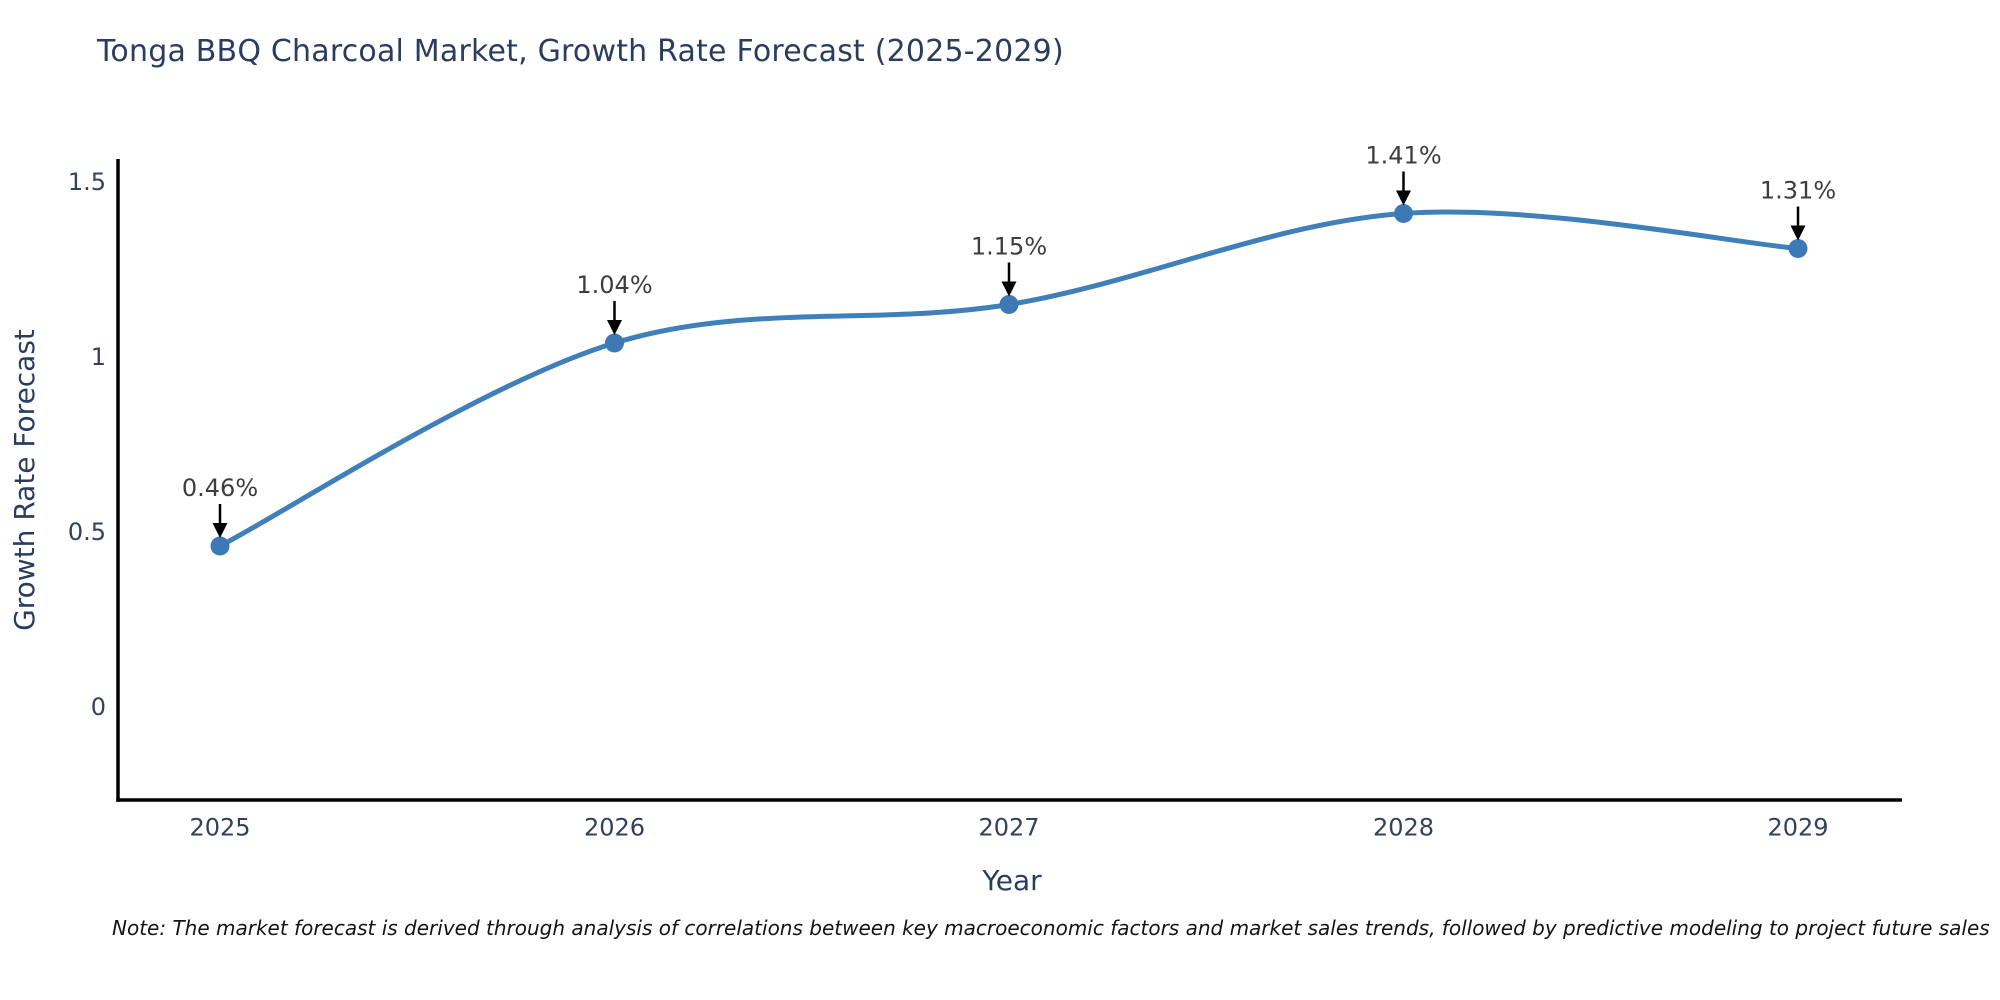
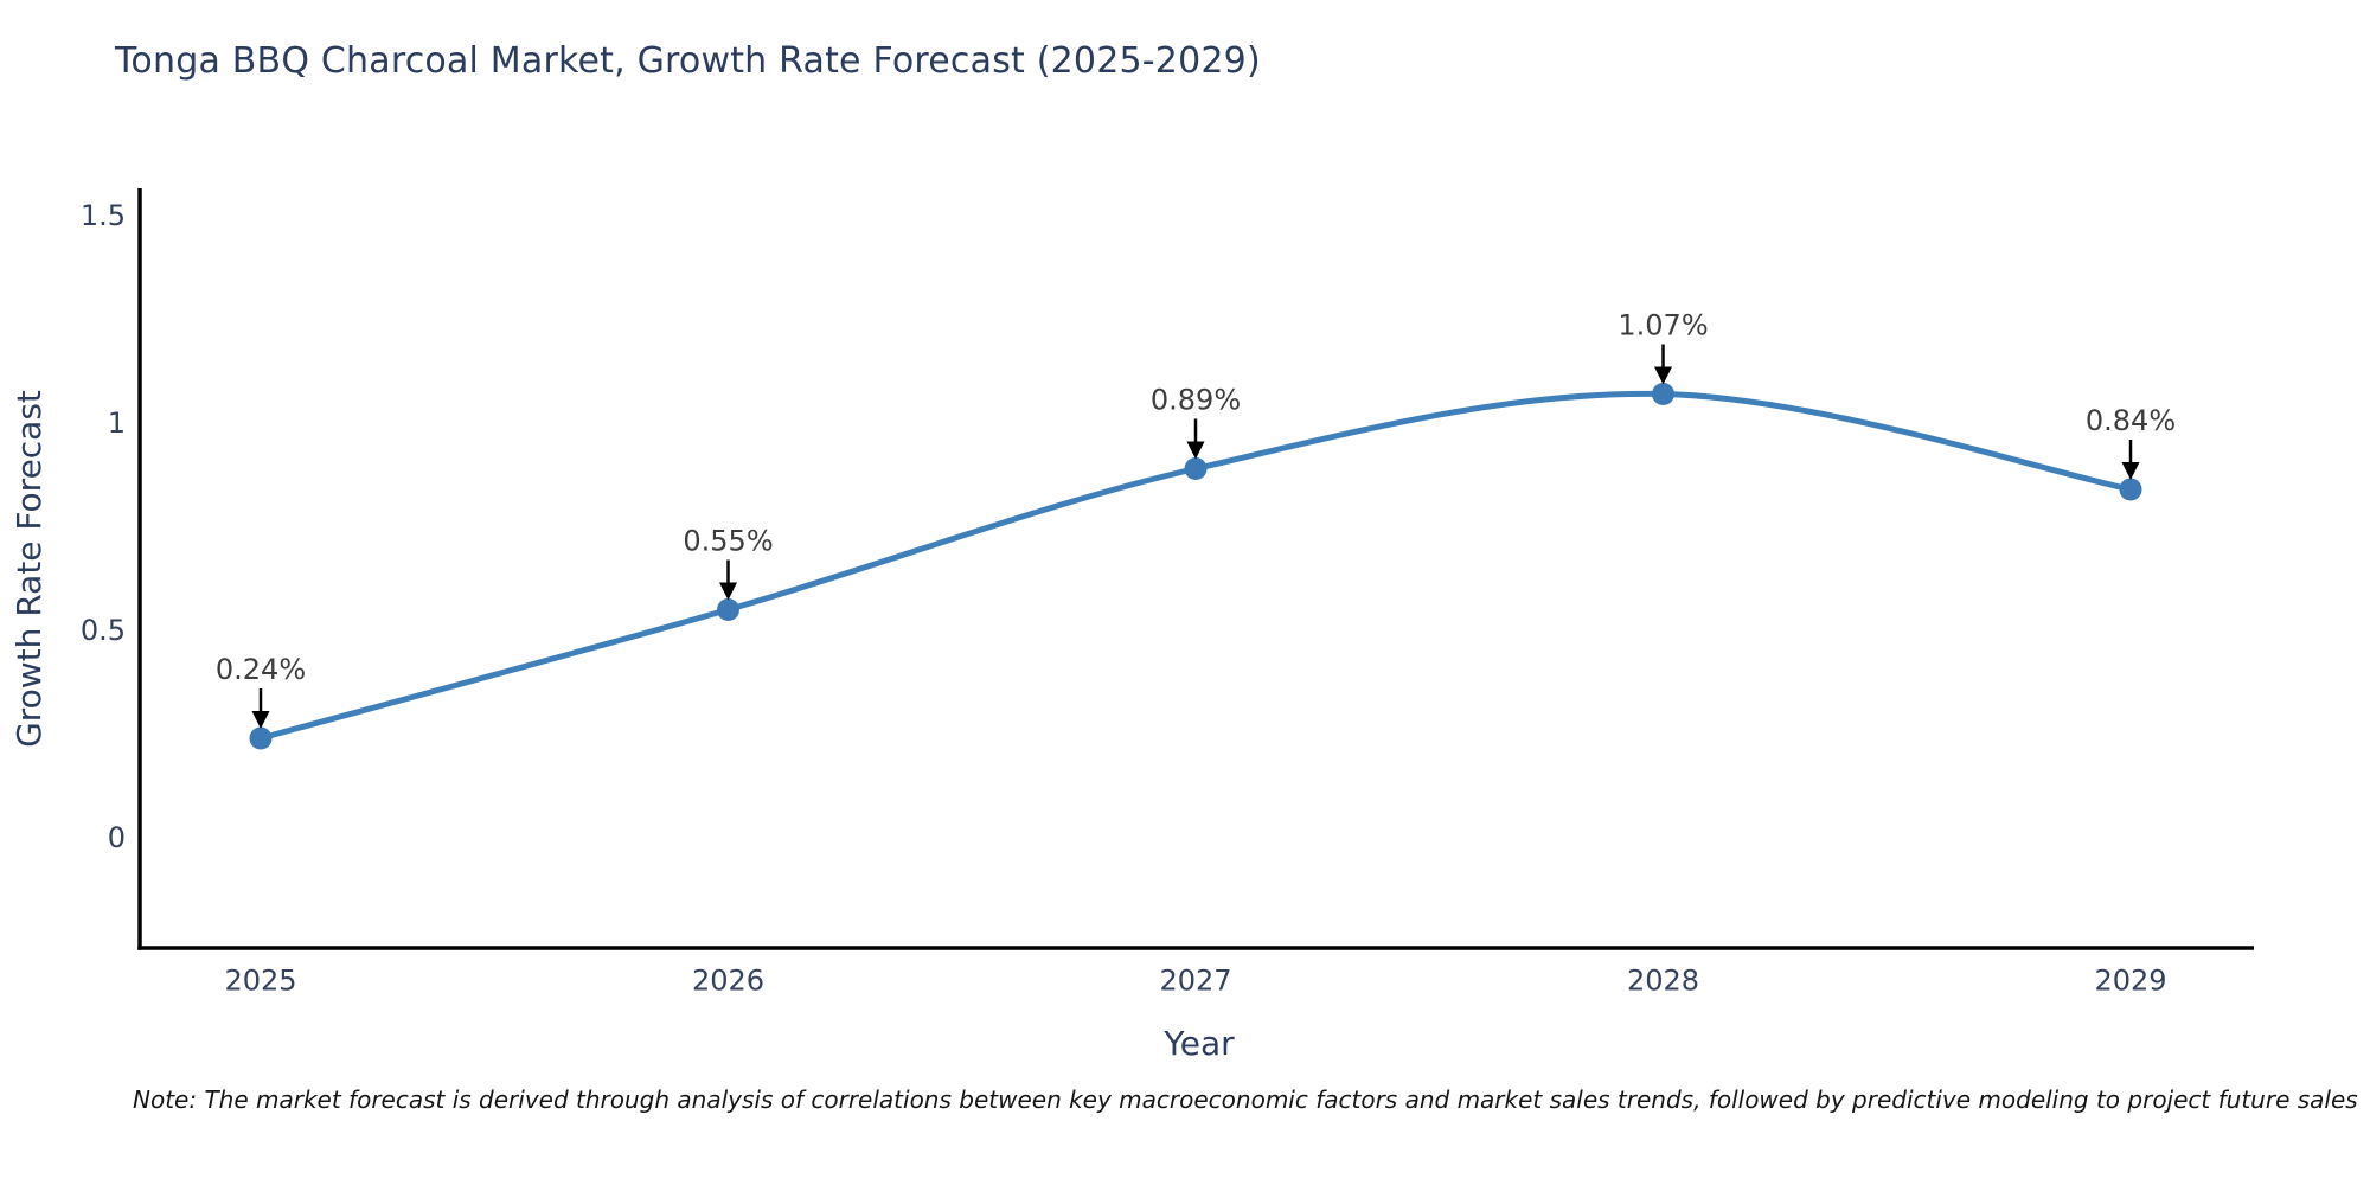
2025: 0.46% -> 0.24%
2026: 1.04% -> 0.55%
2027: 1.15% -> 0.89%
2028: 1.41% -> 1.07%
2029: 1.31% -> 0.84%
